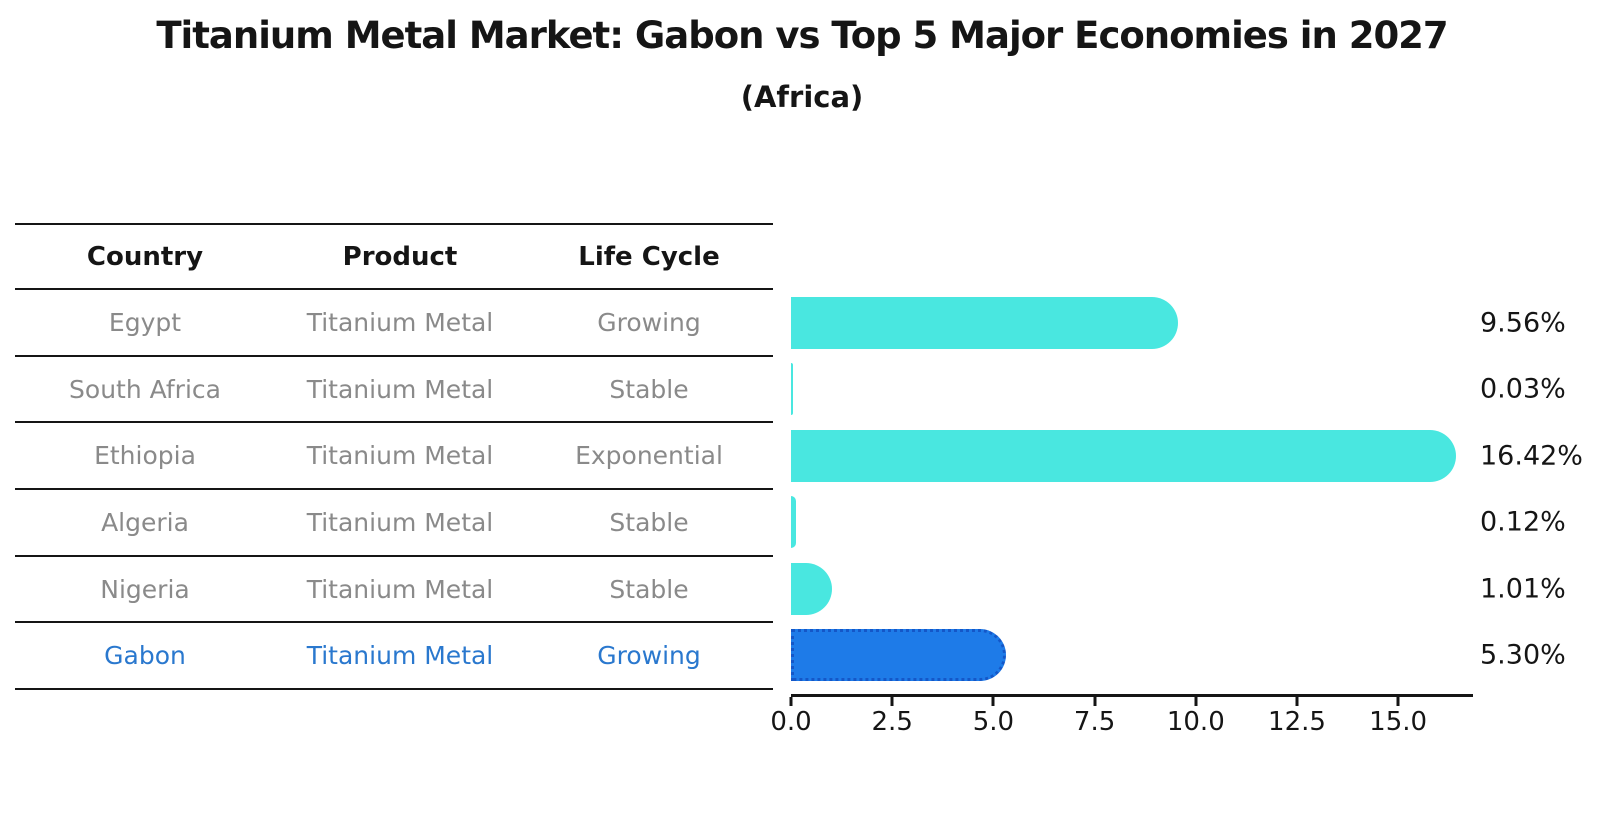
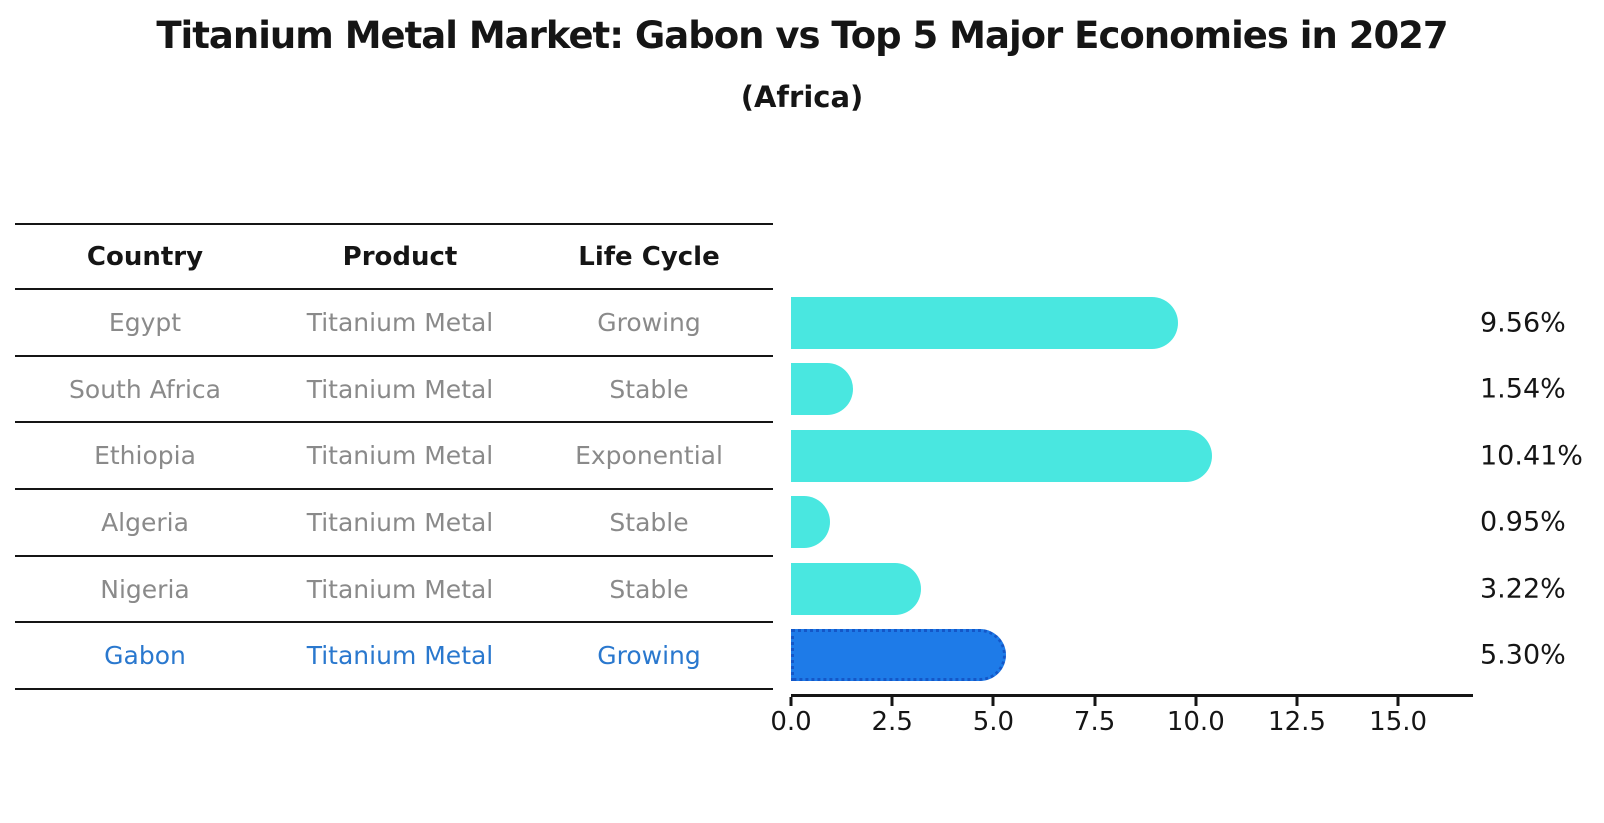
South Africa: 0.03% -> 1.54%
Ethiopia: 16.42% -> 10.41%
Algeria: 0.12% -> 0.95%
Nigeria: 1.01% -> 3.22%
